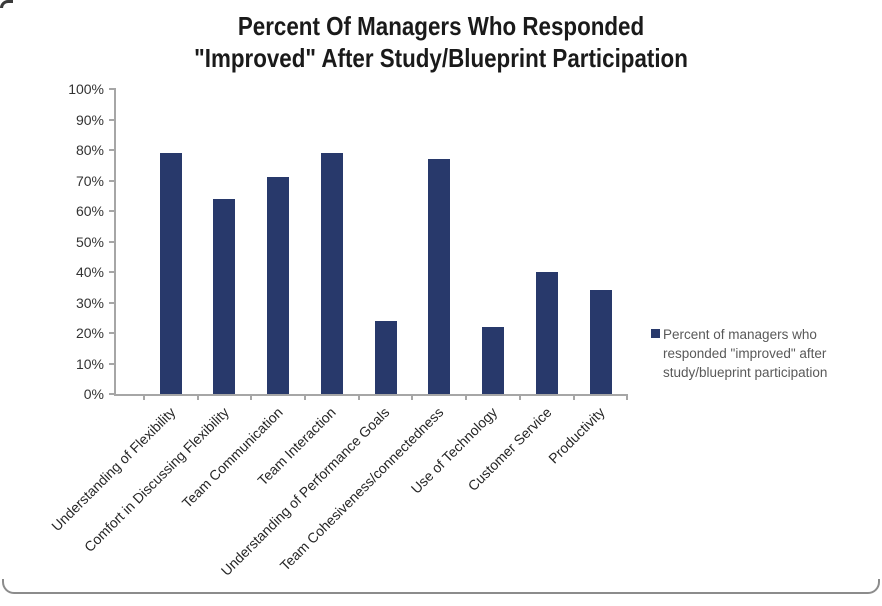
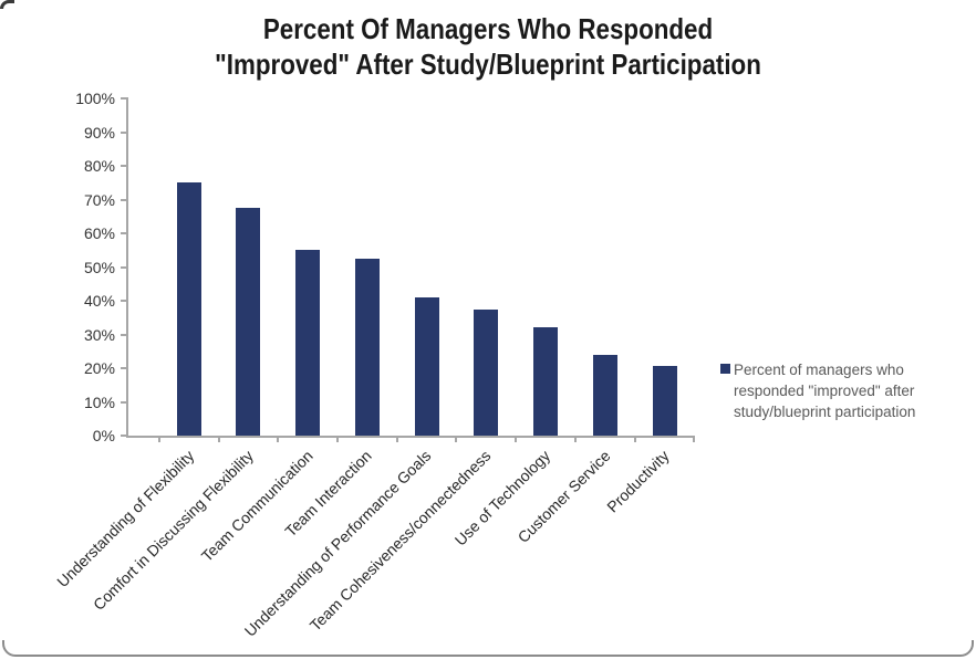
Understanding of Flexibility: 79% -> 75%
Comfort in Discussing Flexibility: 64% -> 68%
Team Communication: 71% -> 55%
Team Interaction: 79% -> 52%
Understanding of Performance Goals: 24% -> 41%
Team Cohesiveness/connectedness: 77% -> 38%
Use of Technology: 22% -> 32%
Customer Service: 40% -> 24%
Productivity: 34% -> 20%
